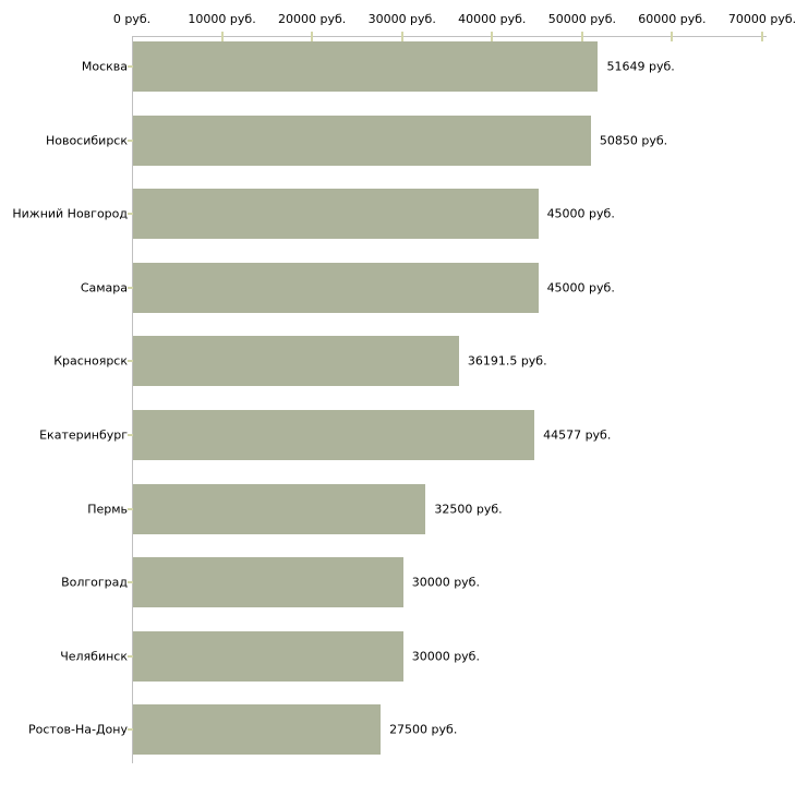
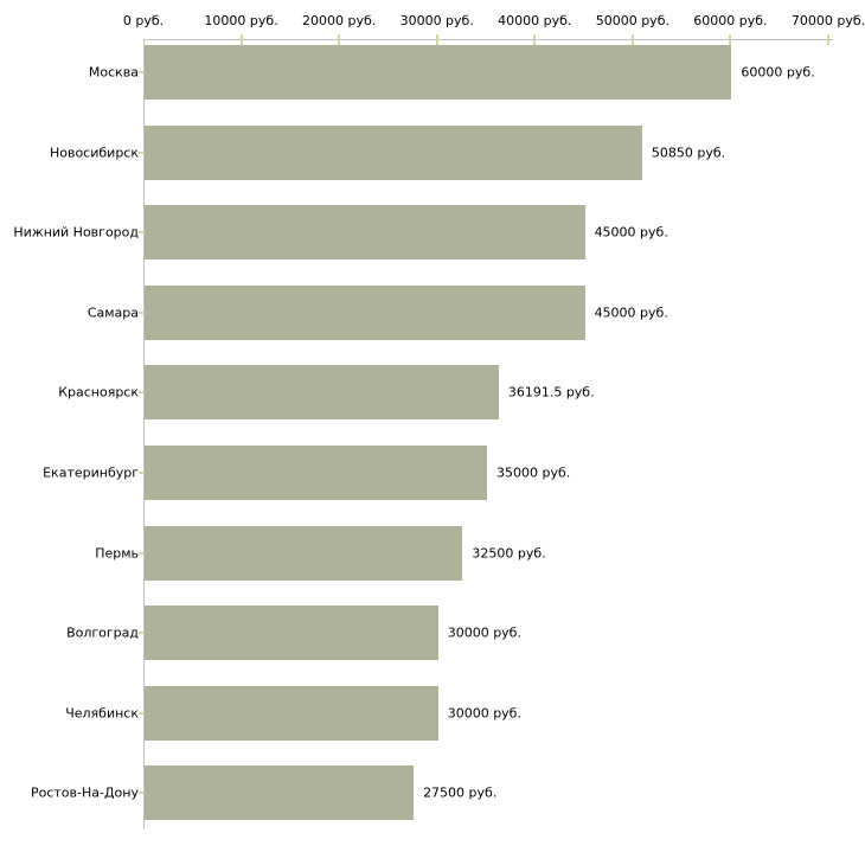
Москва: 51649 -> 60000
Екатеринбург: 44577 -> 35000
